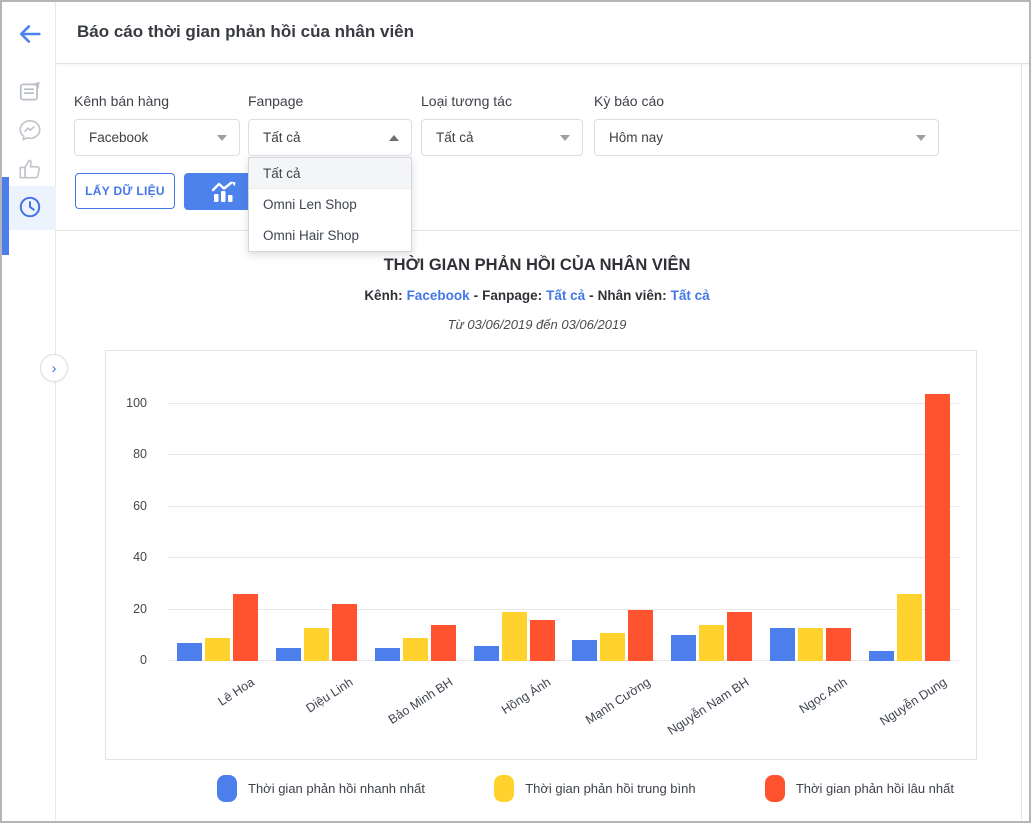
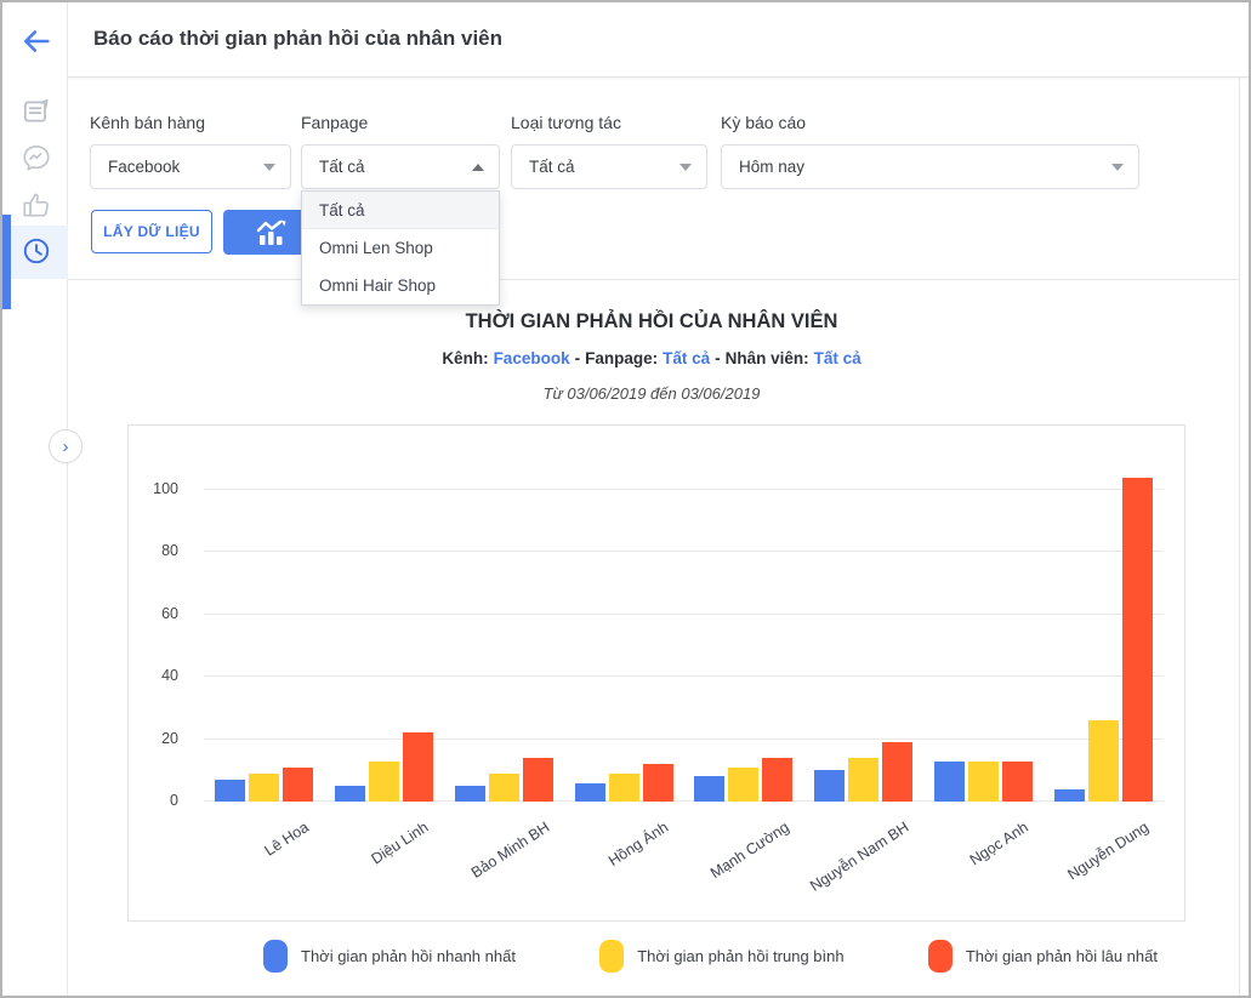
Thời gian phản hồi lâu nhất/Lê Hoa: 26 -> 11
Thời gian phản hồi trung bình/Hồng Ánh: 19 -> 9
Thời gian phản hồi lâu nhất/Hồng Ánh: 16 -> 12
Thời gian phản hồi lâu nhất/Mạnh Cường: 20 -> 14
